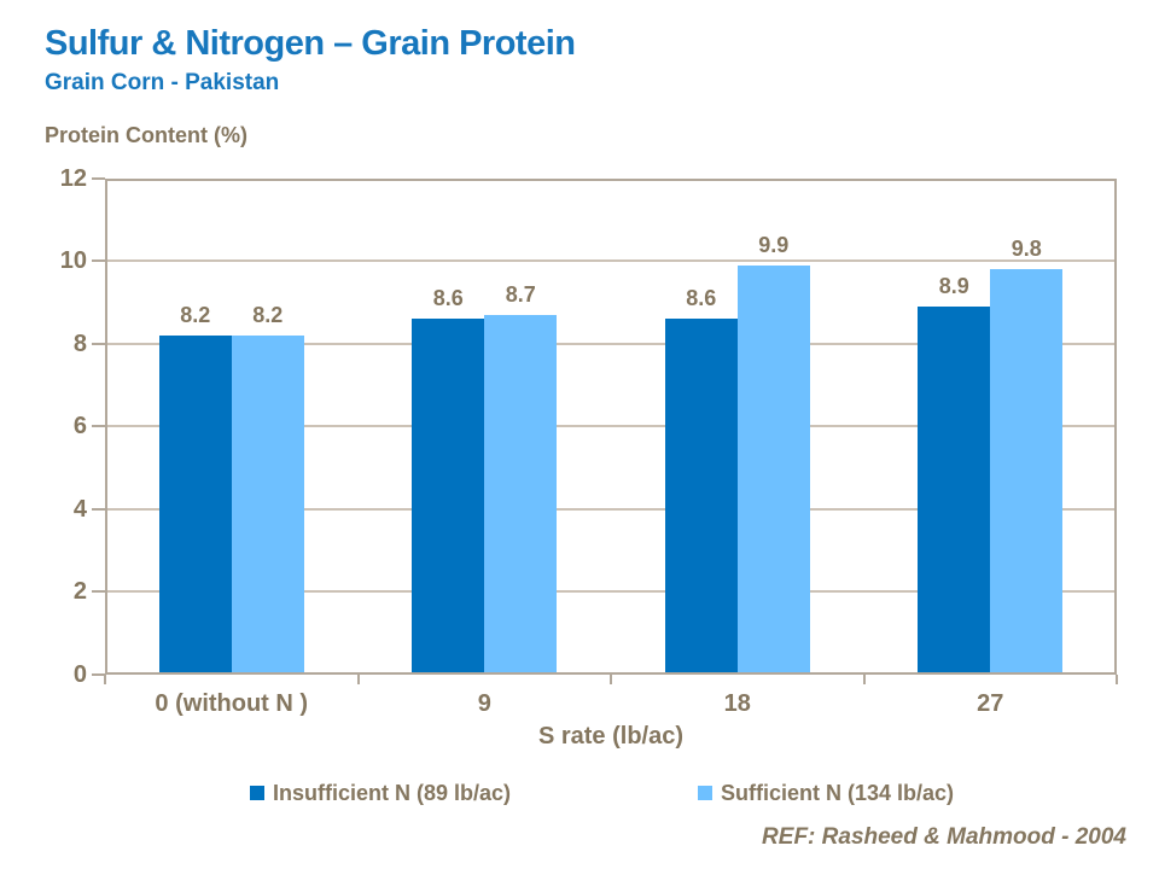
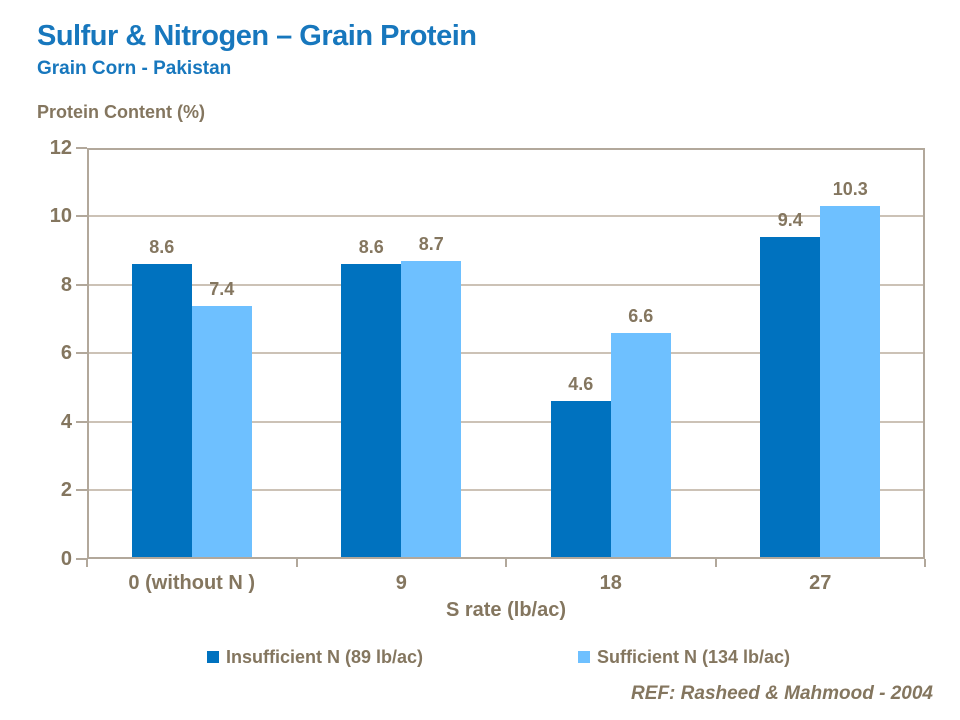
Insufficient N (89 lb/ac)/0 (without N ): 8.2 -> 8.6
Sufficient N (134 lb/ac)/0 (without N ): 8.2 -> 7.4
Insufficient N (89 lb/ac)/18: 8.6 -> 4.6
Sufficient N (134 lb/ac)/18: 9.9 -> 6.6
Insufficient N (89 lb/ac)/27: 8.9 -> 9.4
Sufficient N (134 lb/ac)/27: 9.8 -> 10.3
